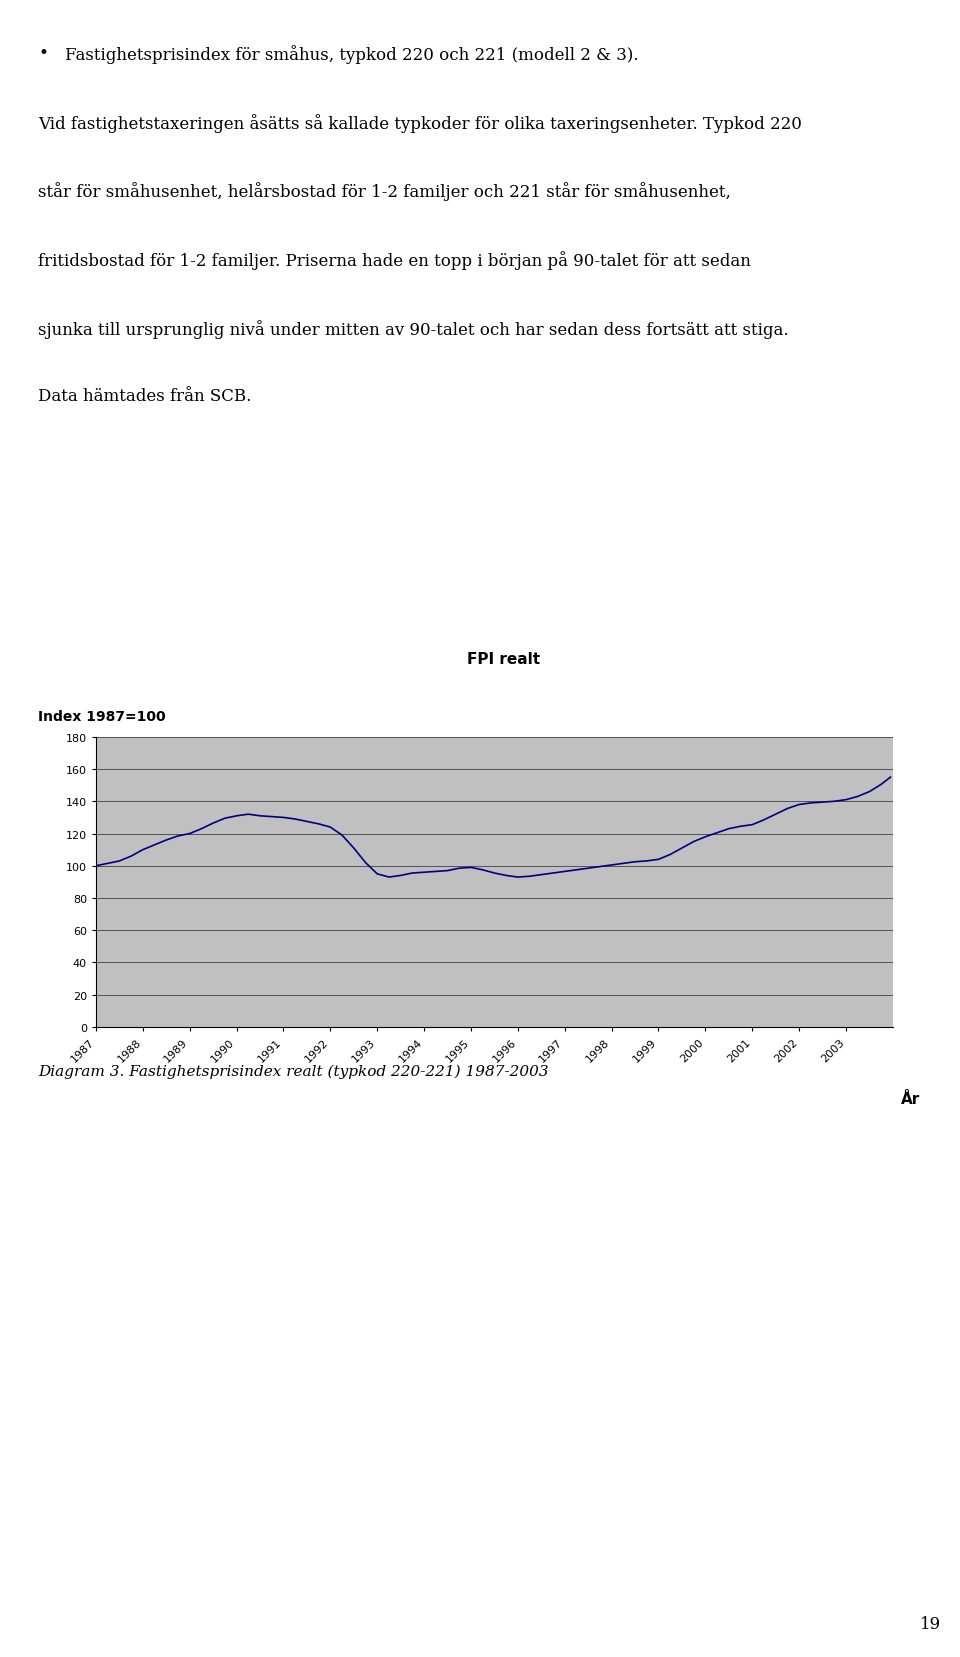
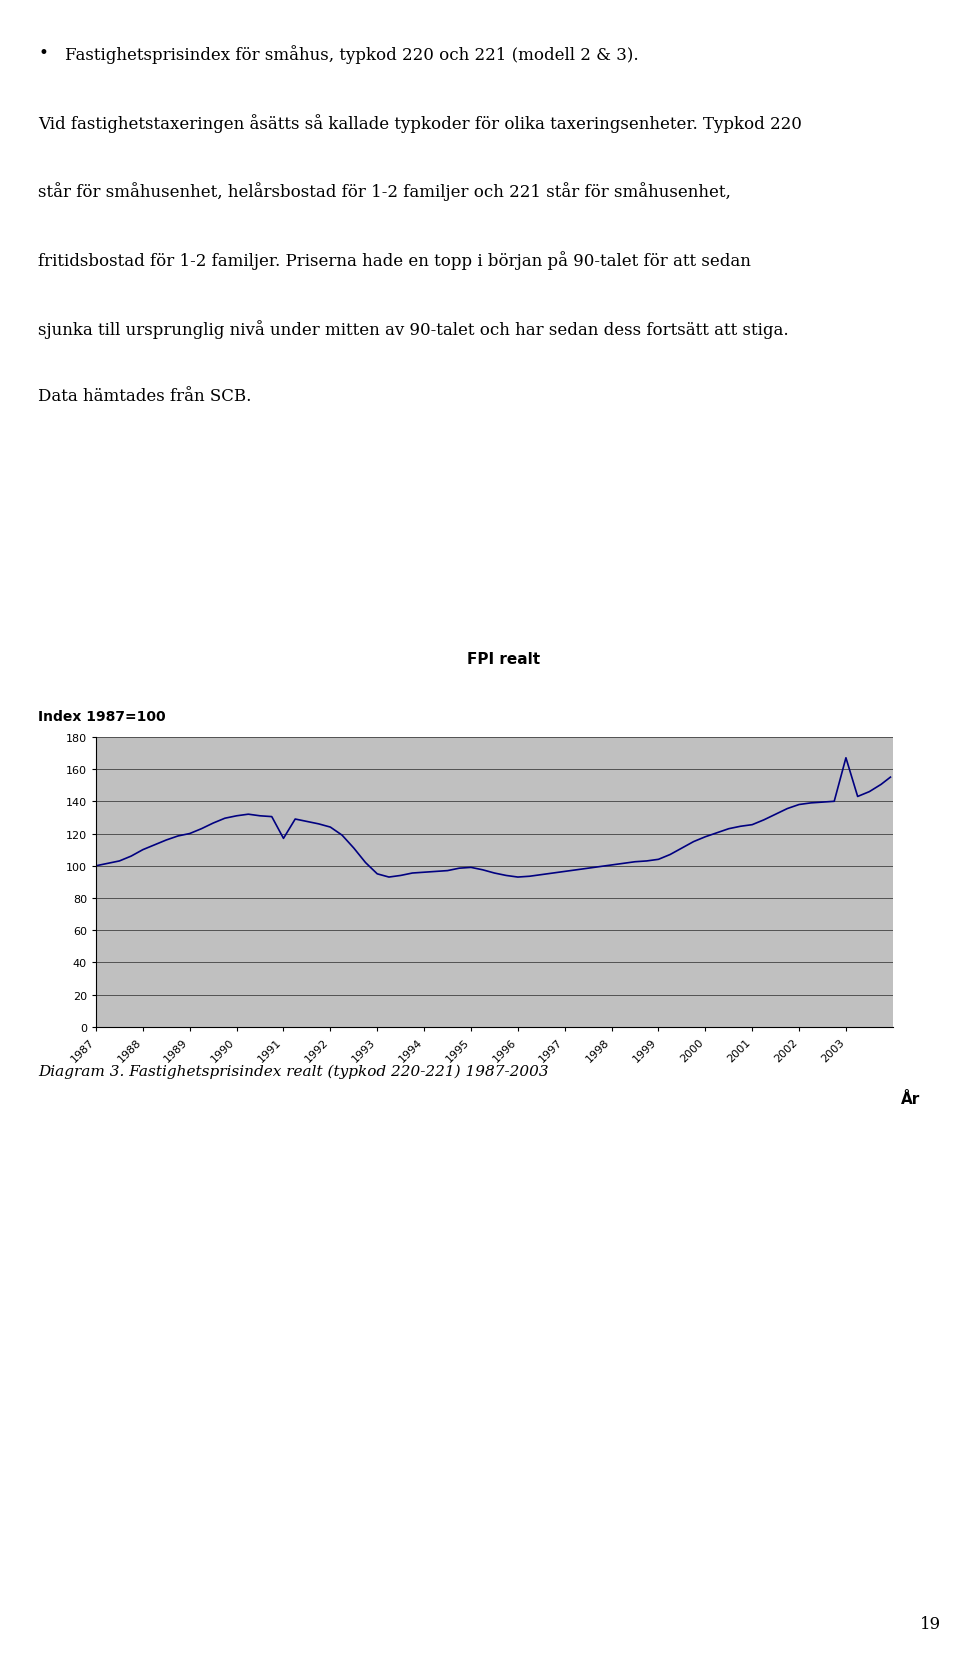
1991: 130 -> 117
2003: 141 -> 167
